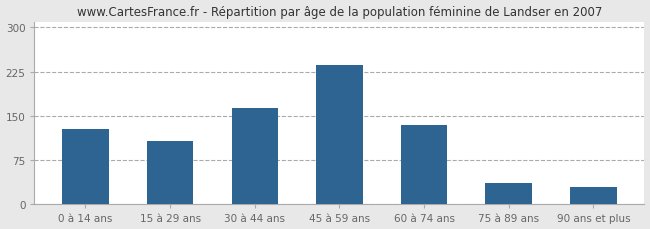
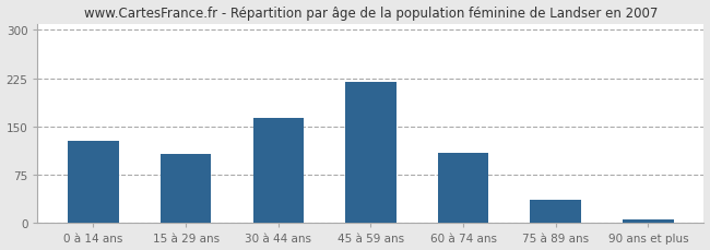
45 à 59 ans: 236 -> 220
60 à 74 ans: 134 -> 110
90 ans et plus: 30 -> 5
